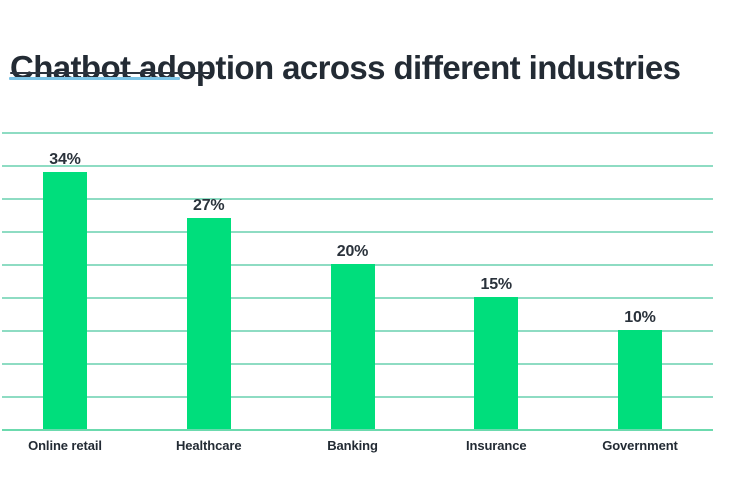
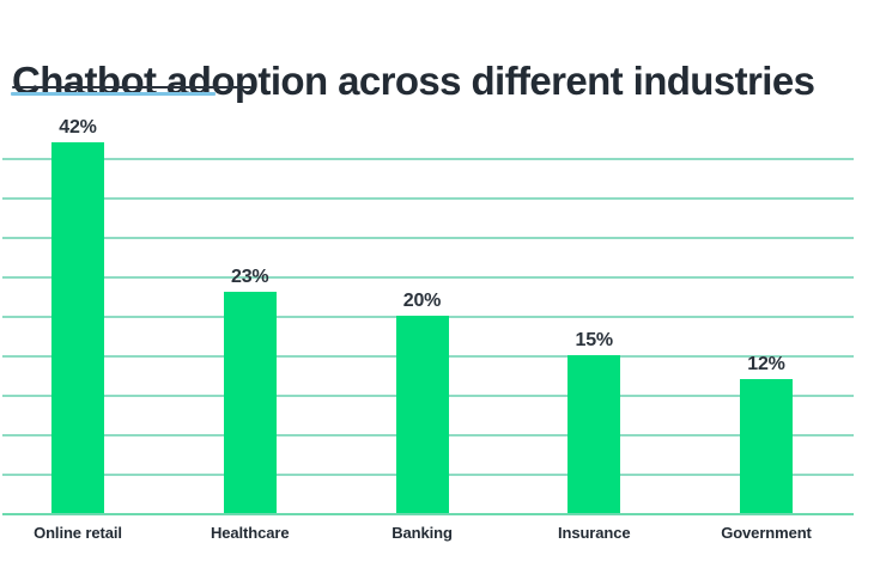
Online retail: 34% -> 42%
Healthcare: 27% -> 23%
Government: 10% -> 12%
